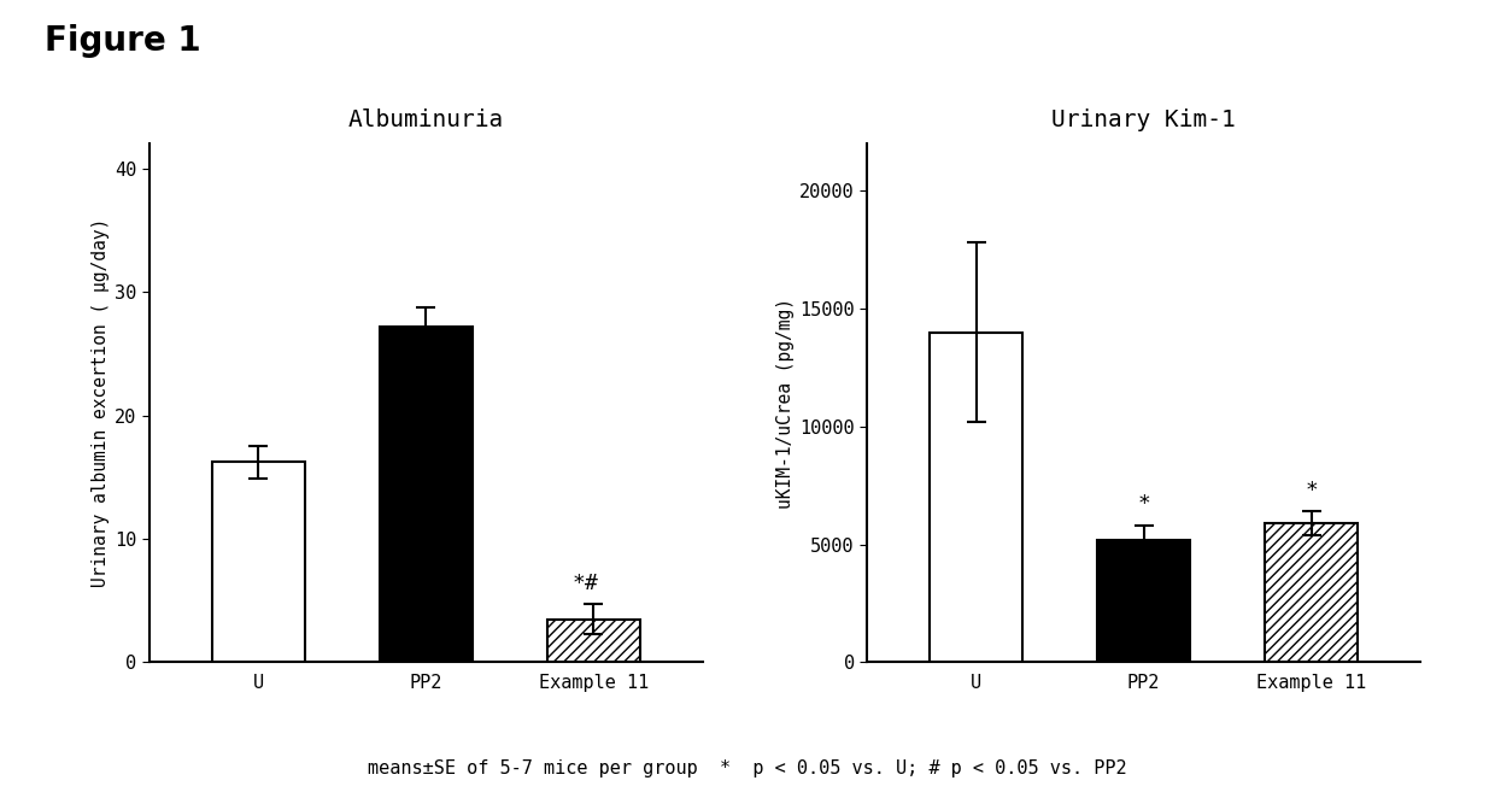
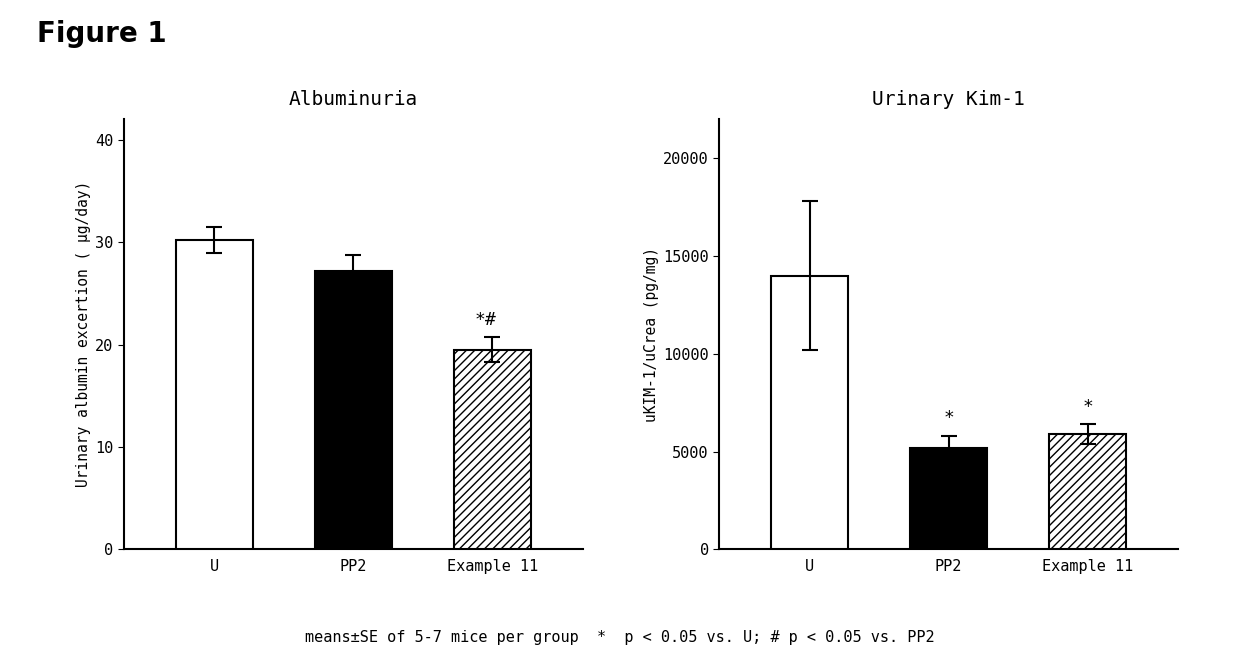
Albuminuria/U: 16.2 -> 30.2
Albuminuria/Example 11: 3.5 -> 19.5
